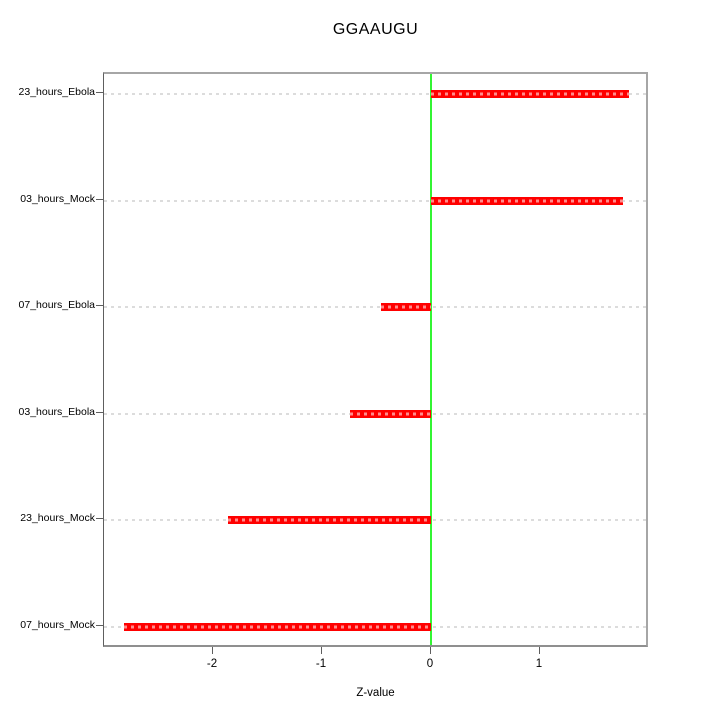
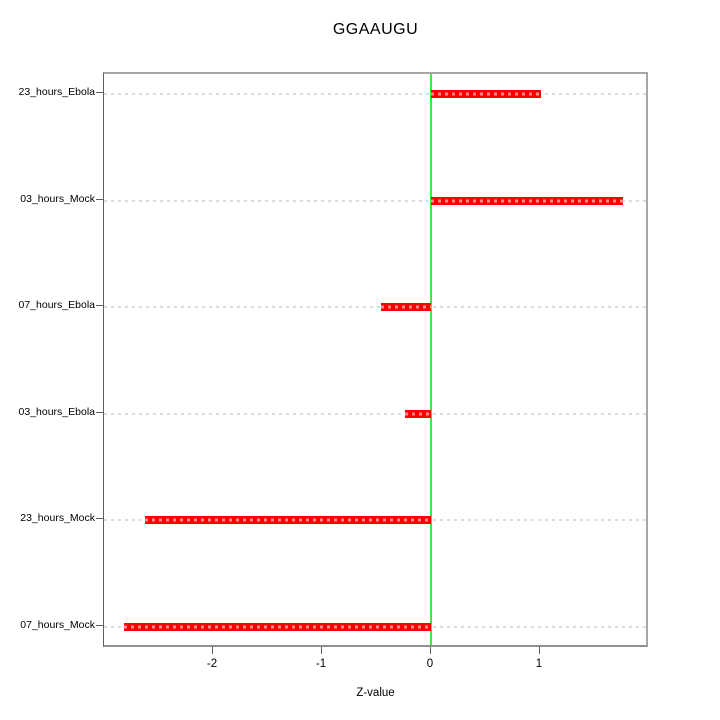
23_hours_Ebola: 1.82 -> 1.01
03_hours_Ebola: -0.74 -> -0.24
23_hours_Mock: -1.86 -> -2.62
